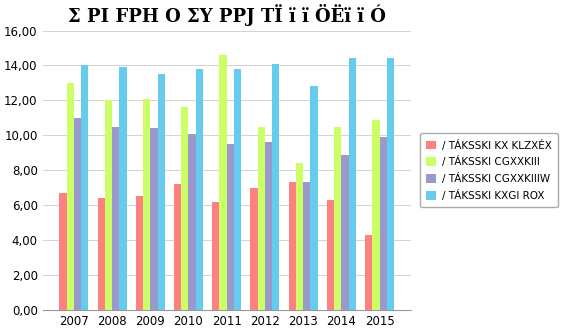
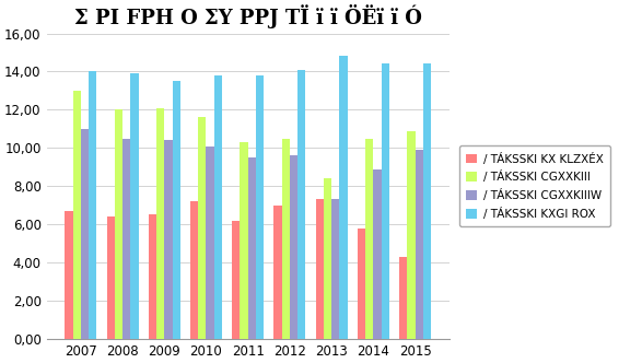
/ TÁKSSKI CGXXKIII/2011: 14,6 -> 10,3
/ TÁKSSKI KXGI ROX/2013: 12,8 -> 14,8
/ TÁKSSKI KX KLZXÉX/2014: 6,3 -> 5,8
